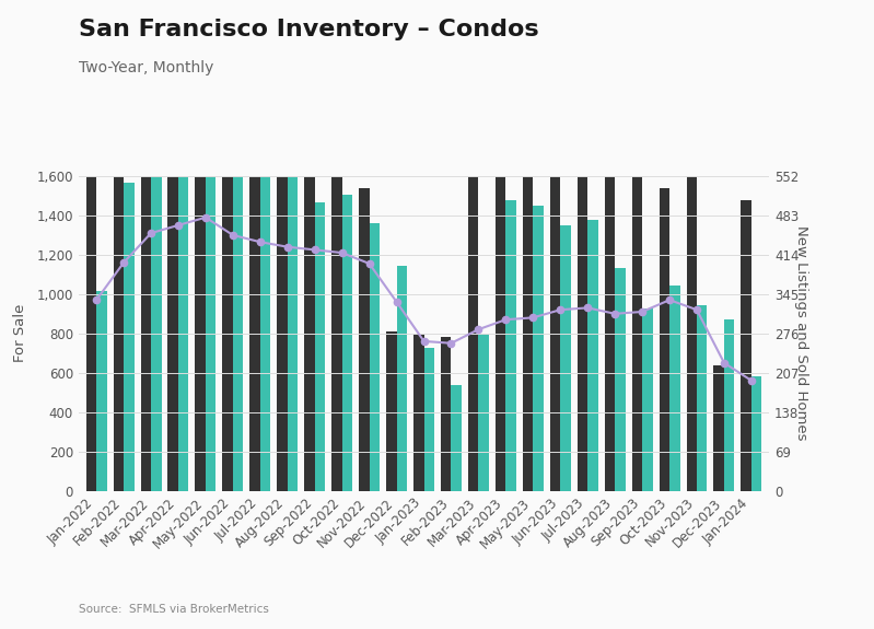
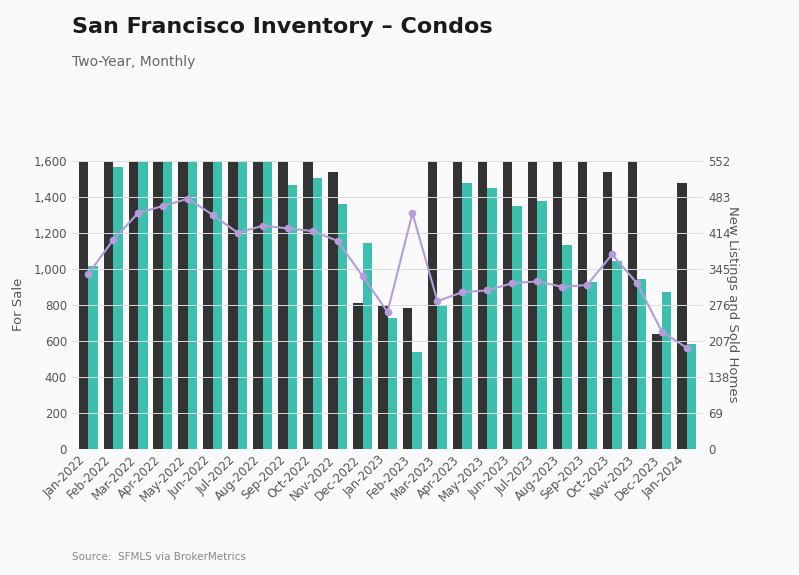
For Sale/Jul-2022: 1,260 -> 1,200
For Sale/Feb-2023: 750 -> 1,310
For Sale/Oct-2023: 970 -> 1,080
